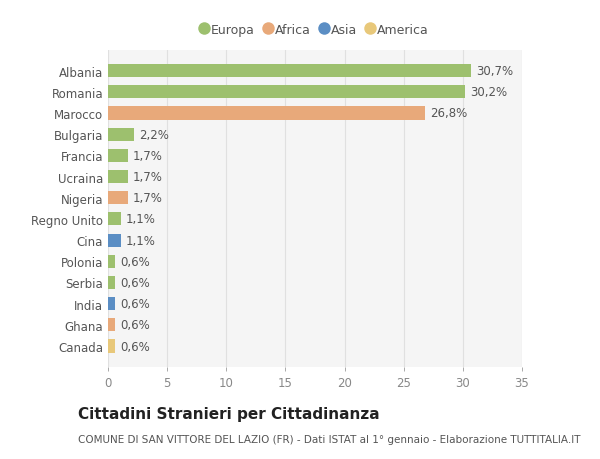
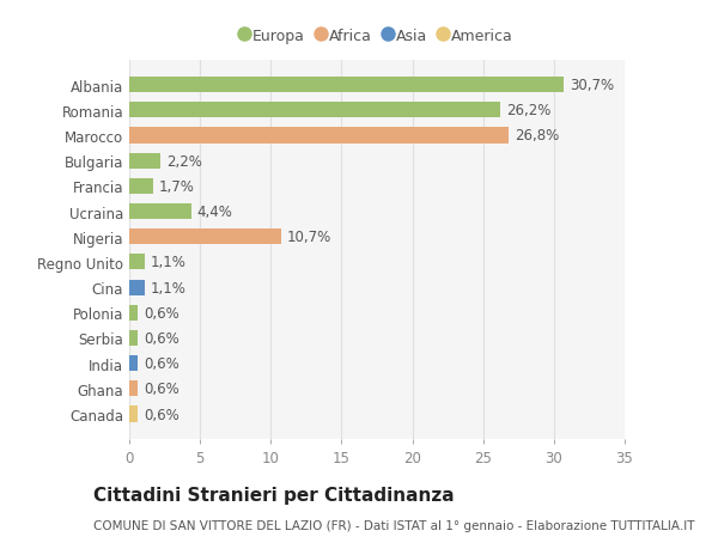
Romania: 30,2% -> 26,2%
Ucraina: 1,7% -> 4,4%
Nigeria: 1,7% -> 10,7%
